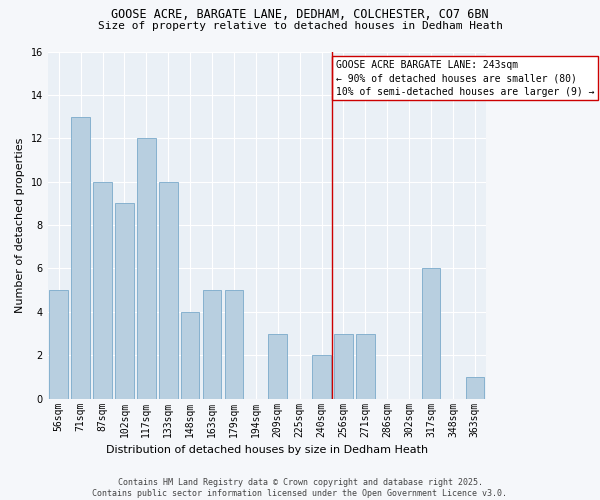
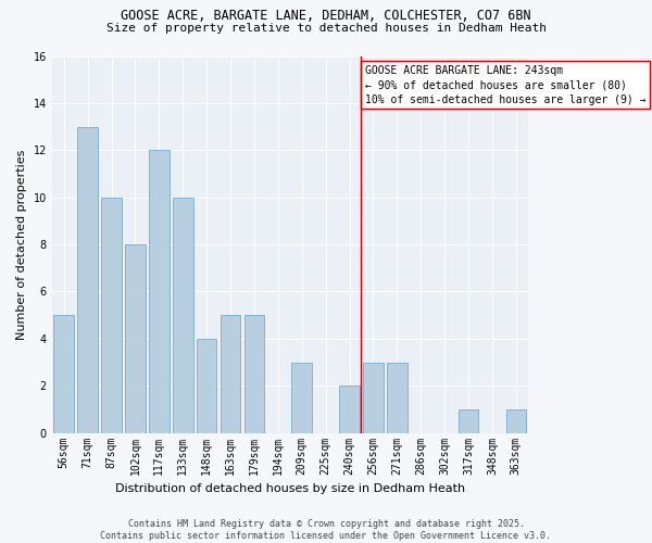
102sqm: 9 -> 8
317sqm: 6 -> 1
